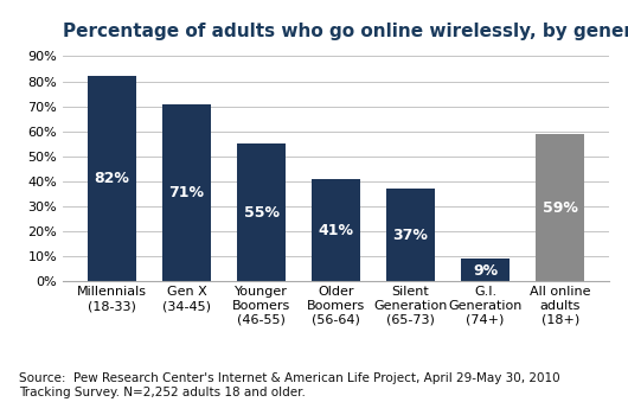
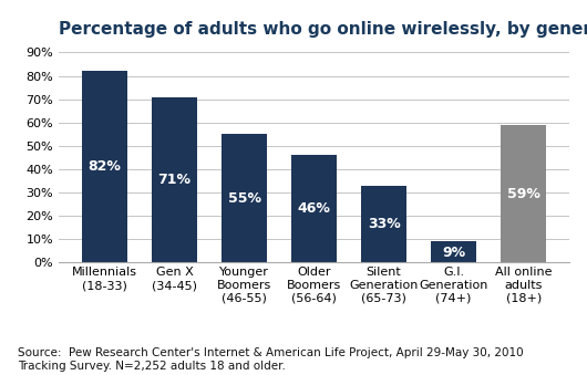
Older Boomers (56-64): 41% -> 46%
Silent Generation (65-73): 37% -> 33%
